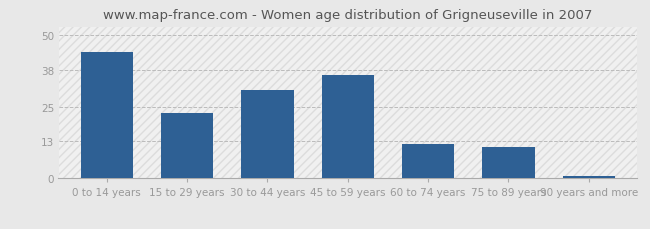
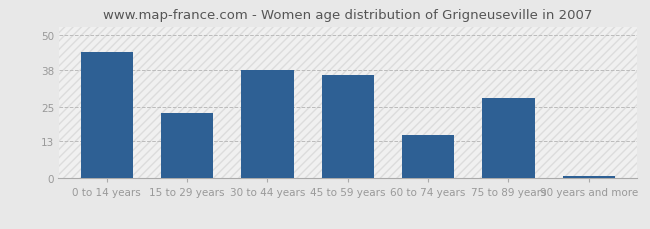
30 to 44 years: 31 -> 38
60 to 74 years: 12 -> 15
75 to 89 years: 11 -> 28
